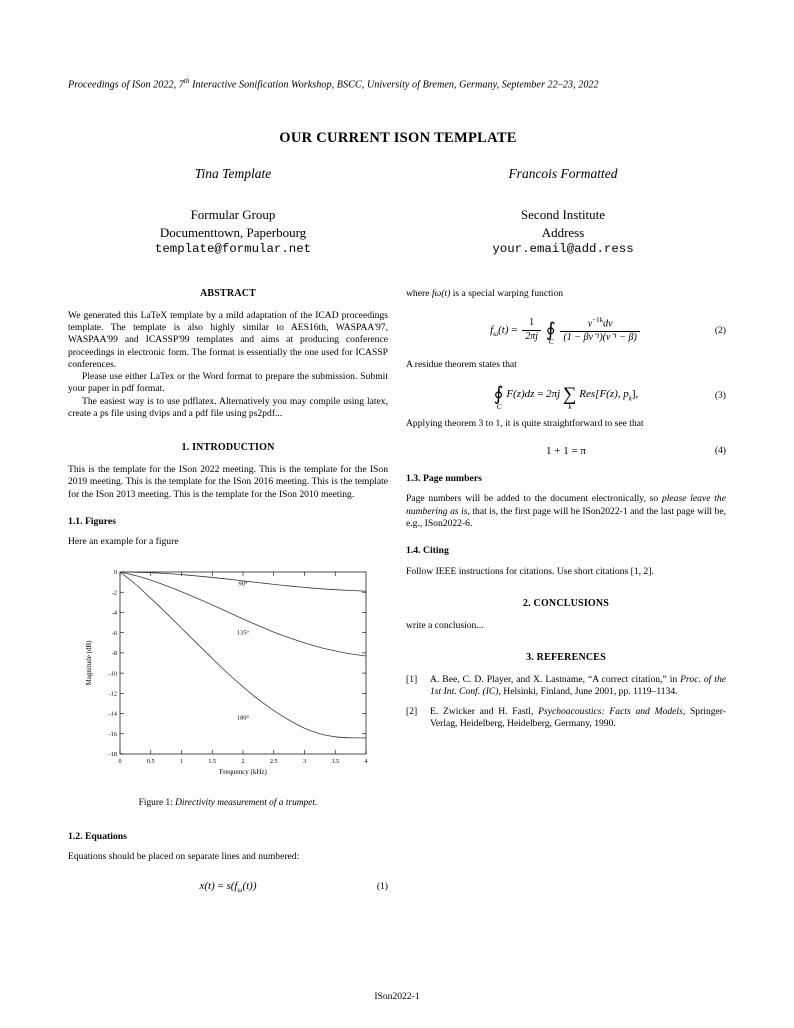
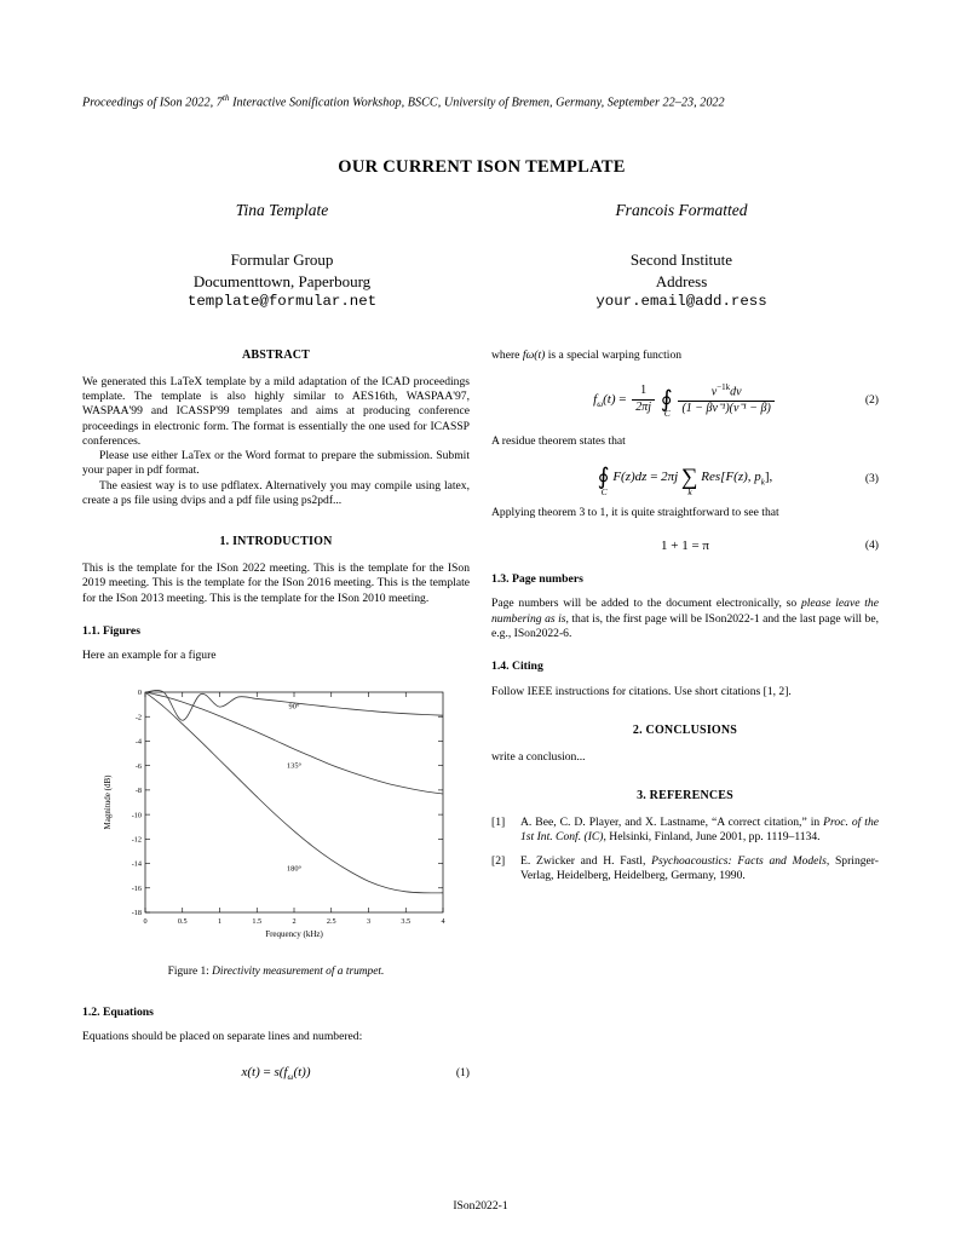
90°/0.5: -0.1 -> -2.3
90°/1: -0.3 -> -1.2
